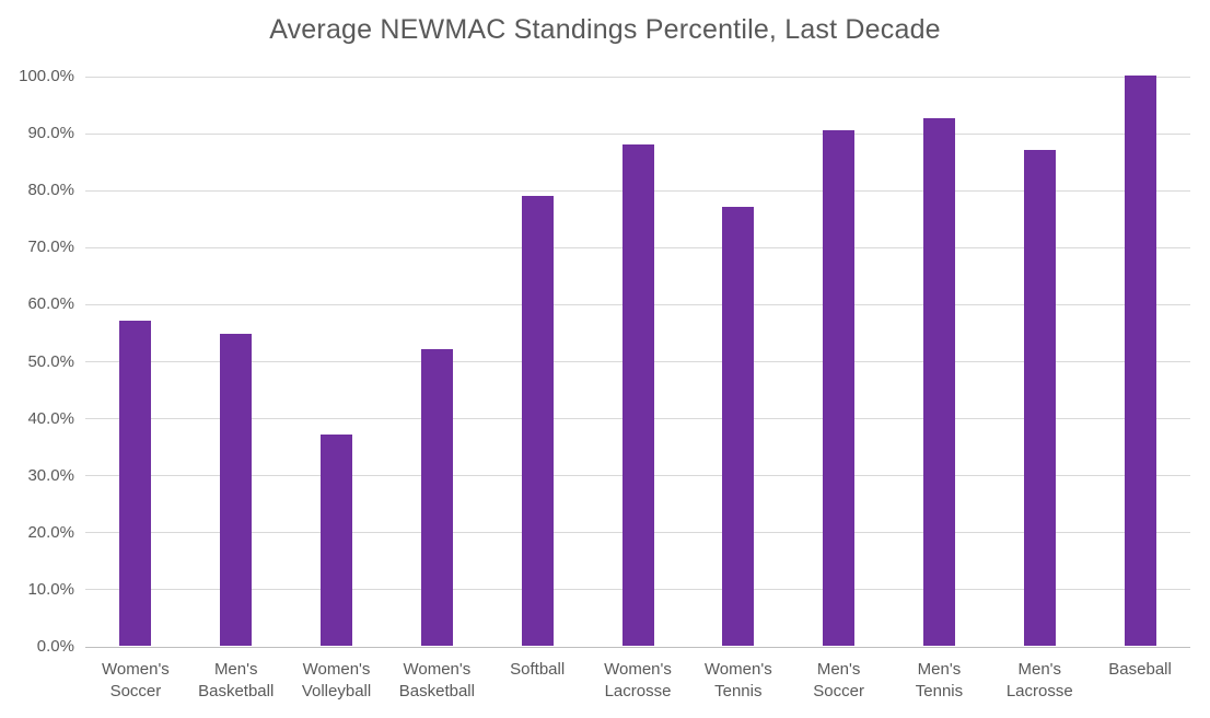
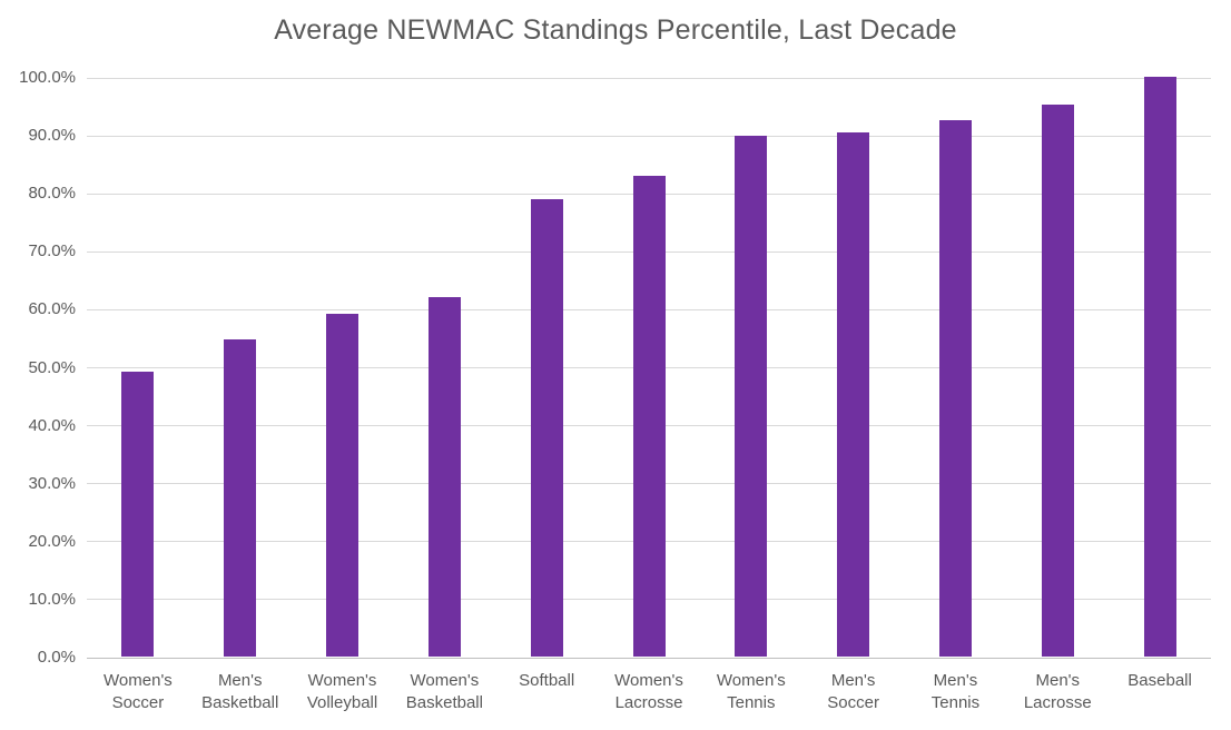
Women's Soccer: 57% -> 49%
Women's Volleyball: 37% -> 59%
Women's Basketball: 52% -> 62%
Women's Lacrosse: 88% -> 83%
Women's Tennis: 77% -> 90%
Men's Lacrosse: 87% -> 95%
